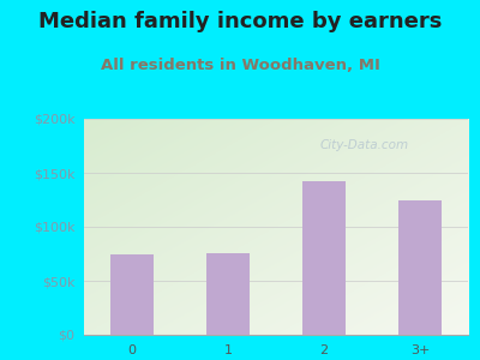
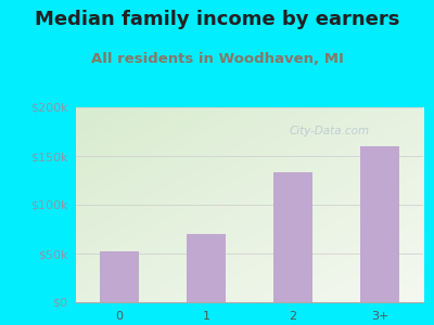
0: $74k -> $52k
1: $76k -> $70k
2: $142k -> $133k
3+: $124k -> $160k
